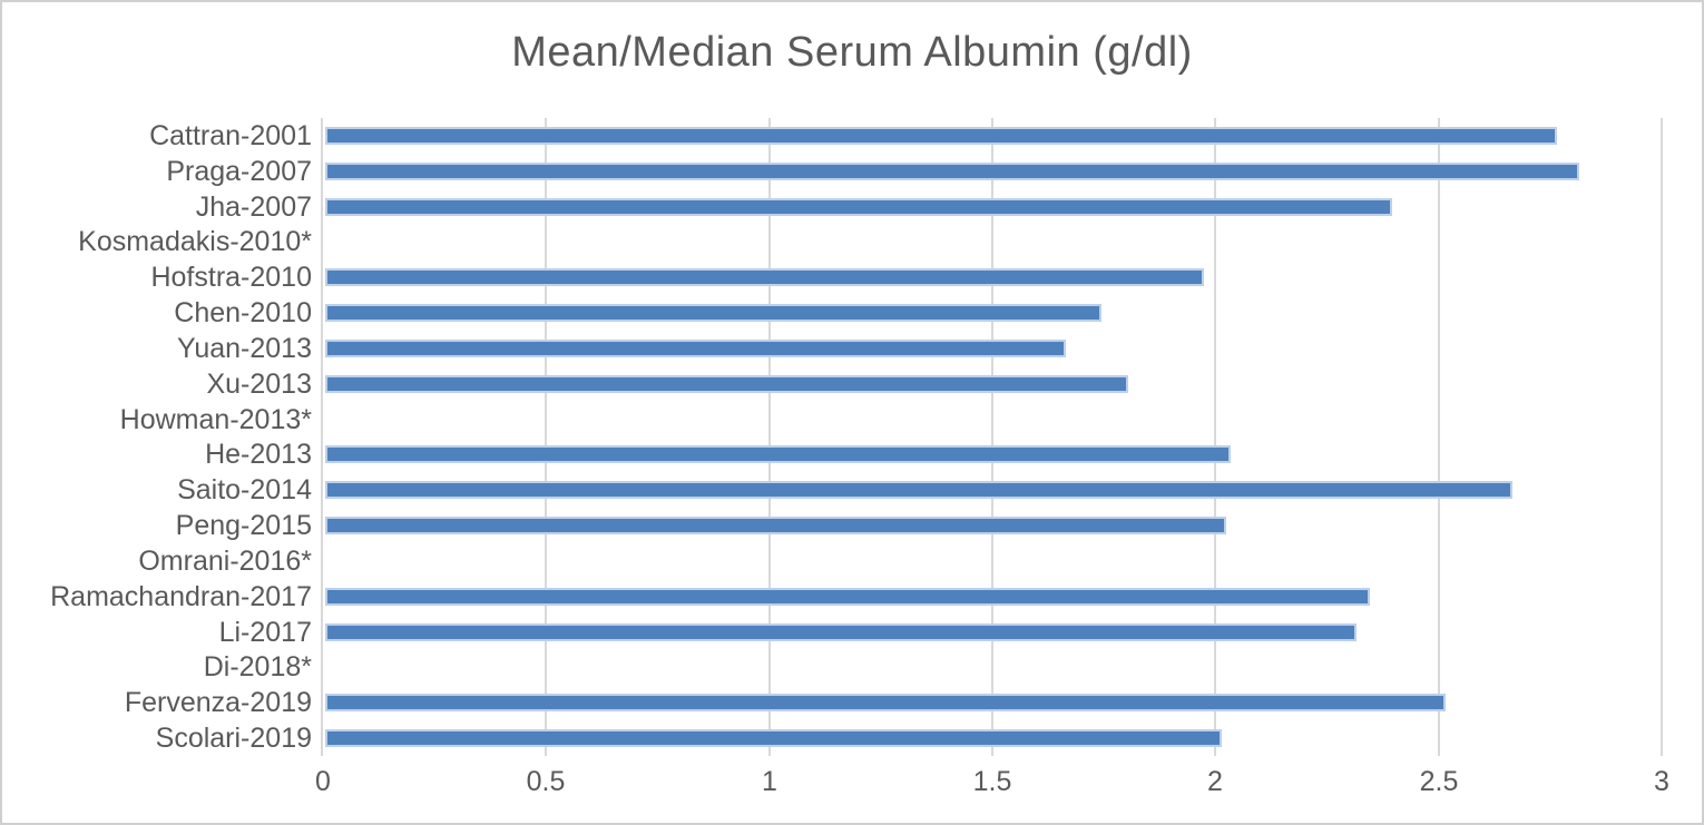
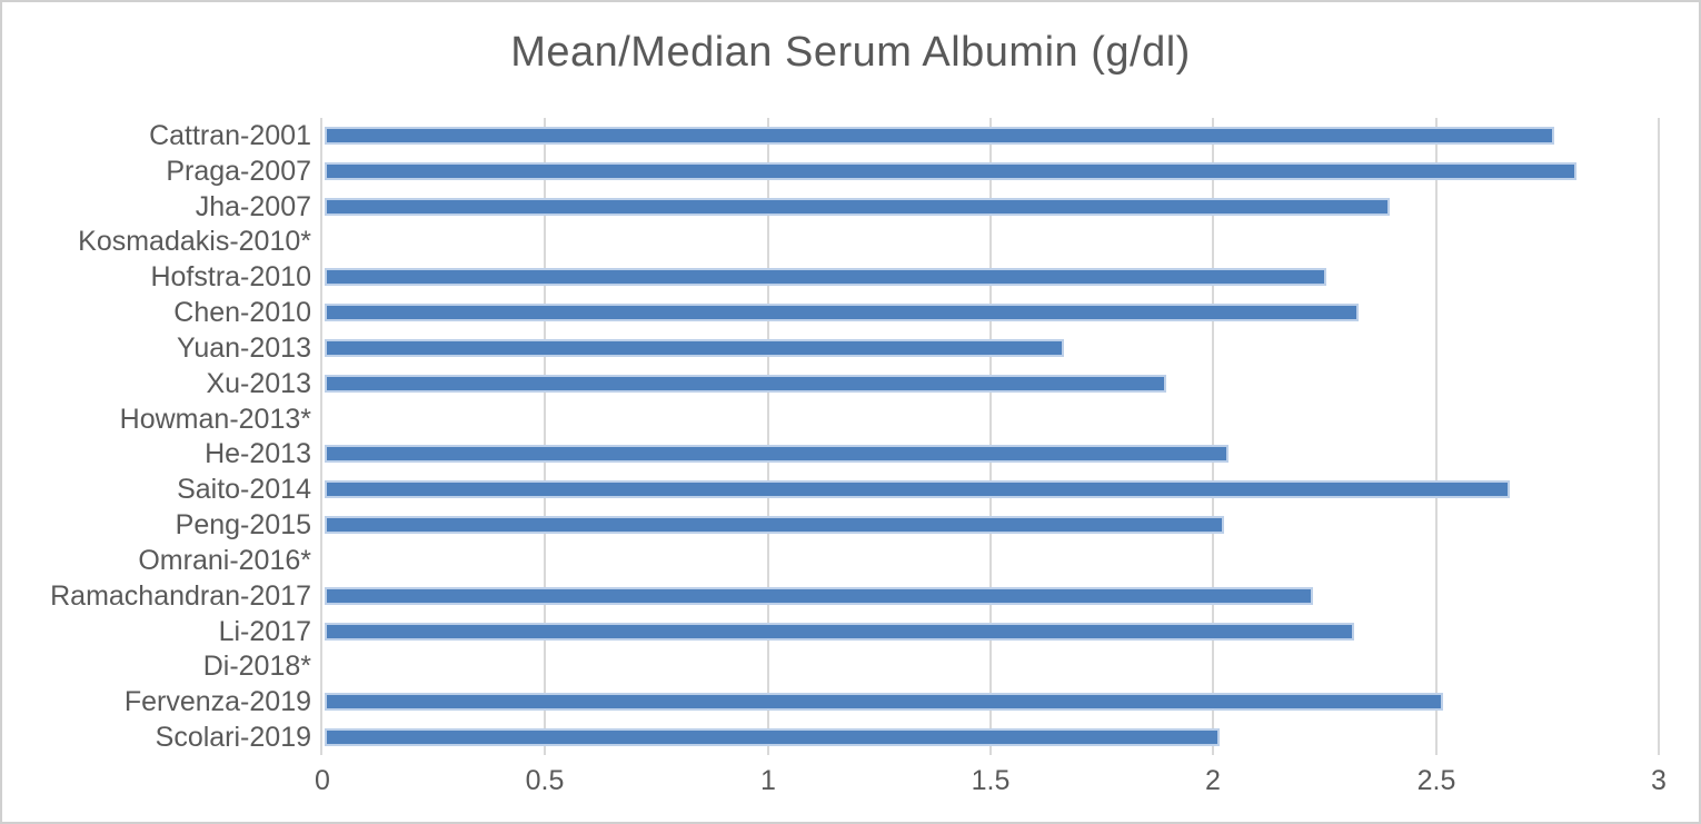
Hofstra-2010: 1.96 -> 2.24
Chen-2010: 1.73 -> 2.31
Xu-2013: 1.79 -> 1.88
Ramachandran-2017: 2.33 -> 2.21
